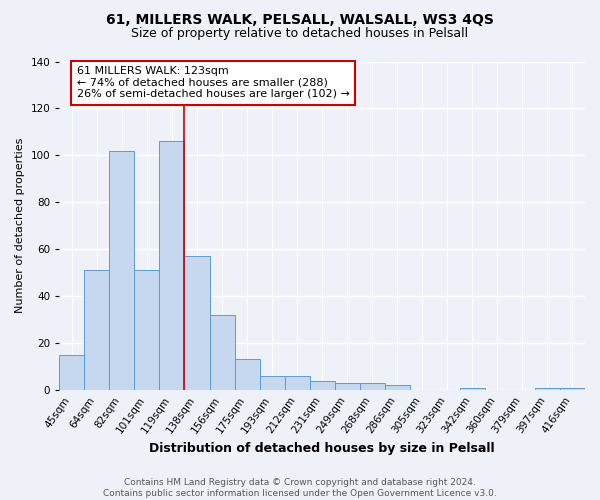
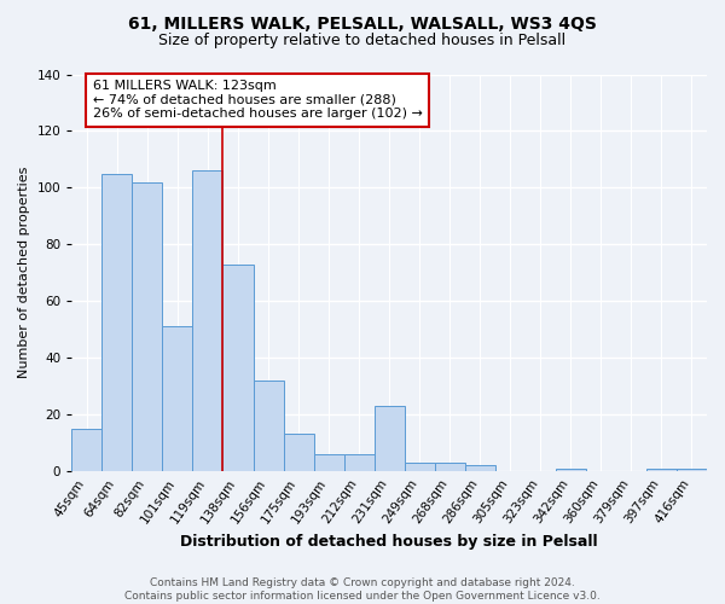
64sqm: 51 -> 105
138sqm: 57 -> 73
231sqm: 4 -> 23
